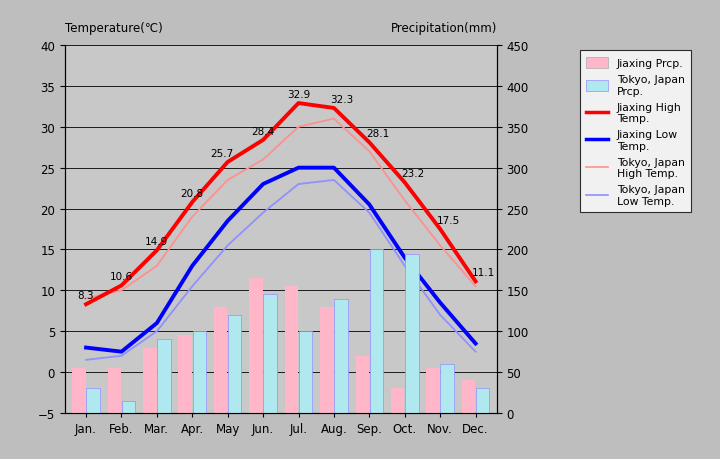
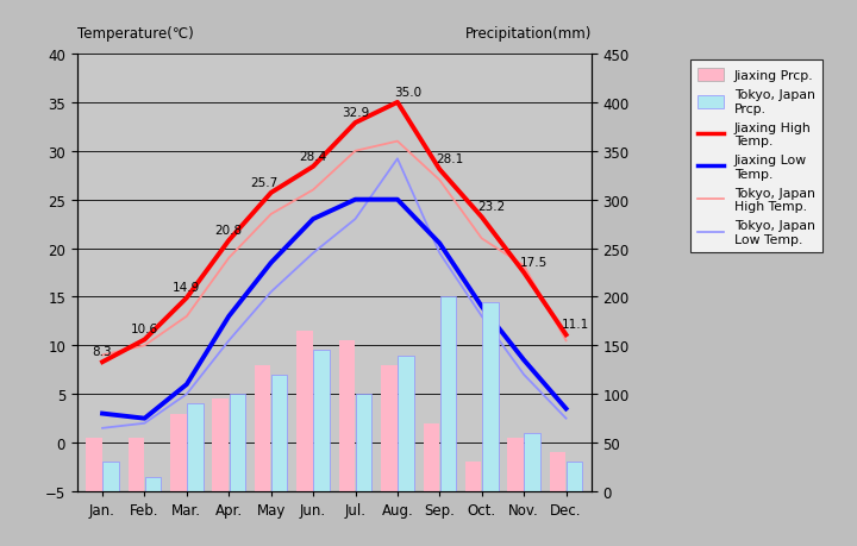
Jiaxing High Temp./Aug.: 32.3 -> 35.0
Tokyo, Japan Low Temp./Aug.: 23.5 -> 29.2
Tokyo, Japan High Temp./Nov.: 15.5 -> 18.2
